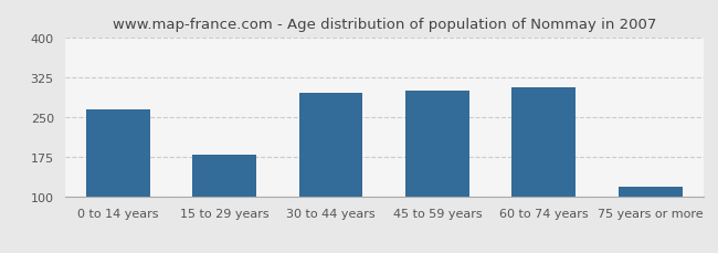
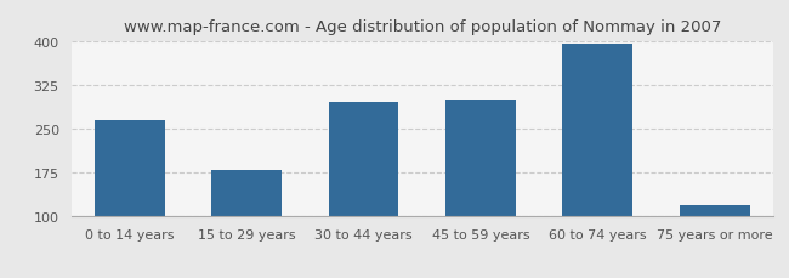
60 to 74 years: 305 -> 395
